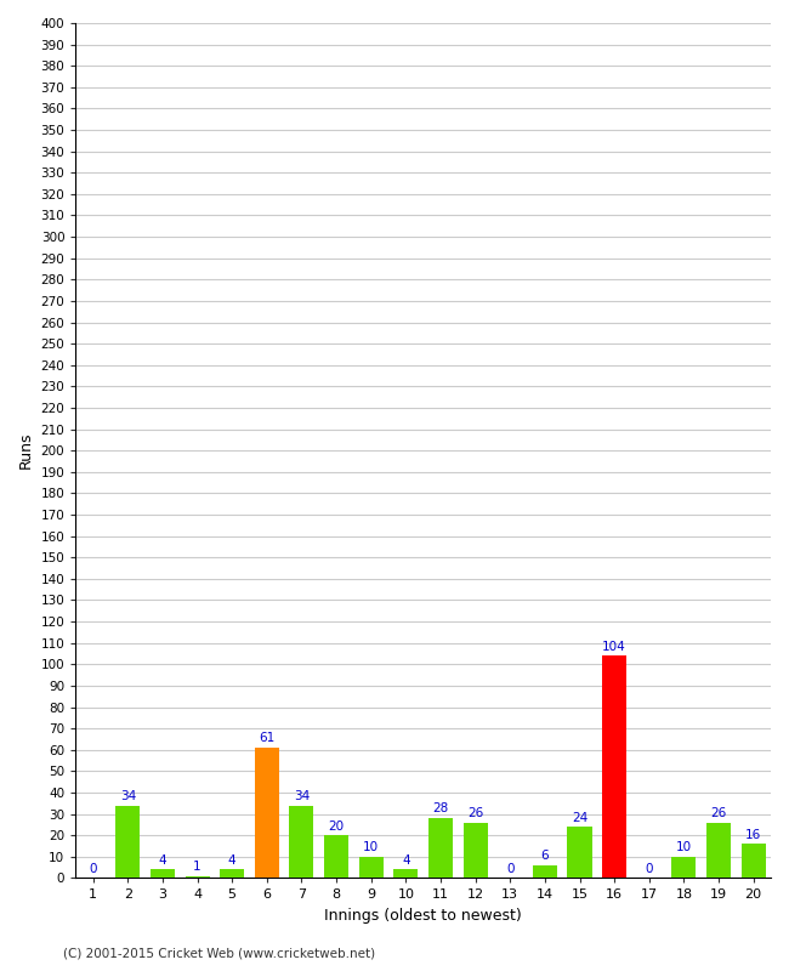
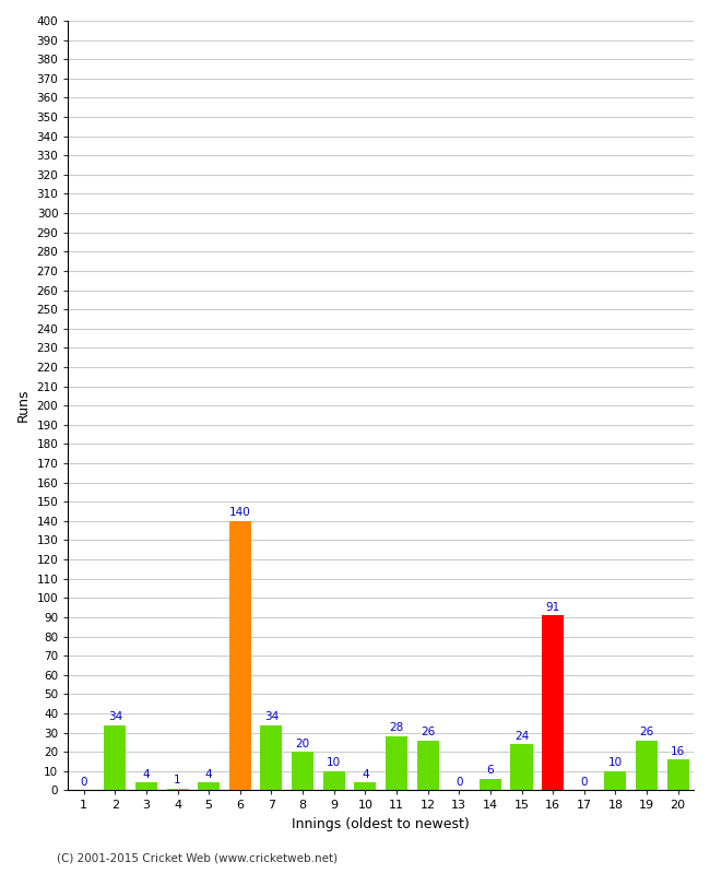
6: 61 -> 140
16: 104 -> 91
